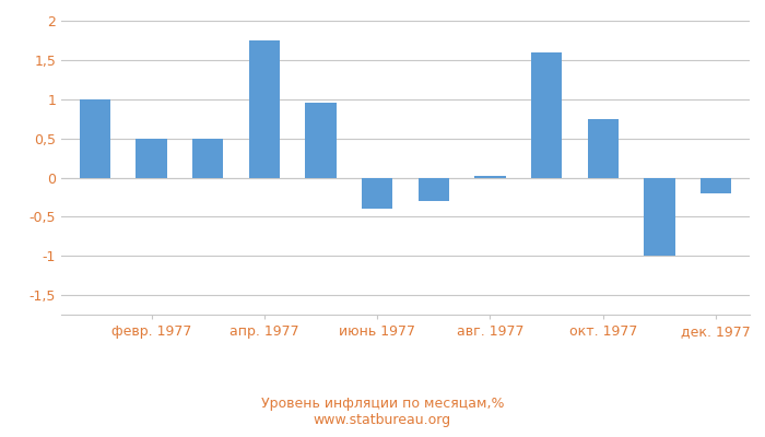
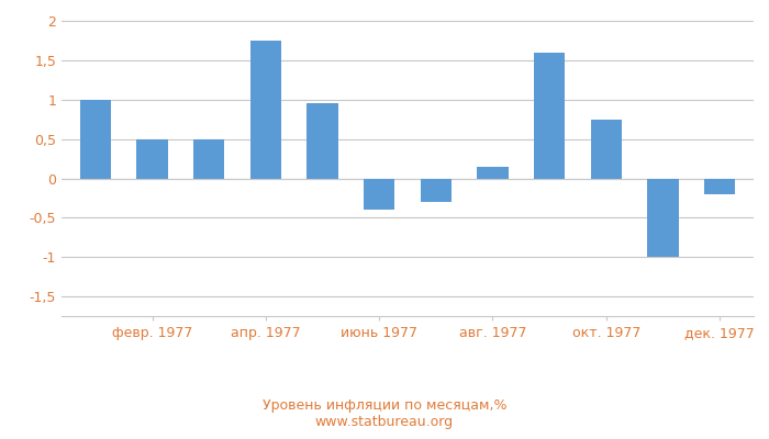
авг. 1977: 0,02 -> 0,15
